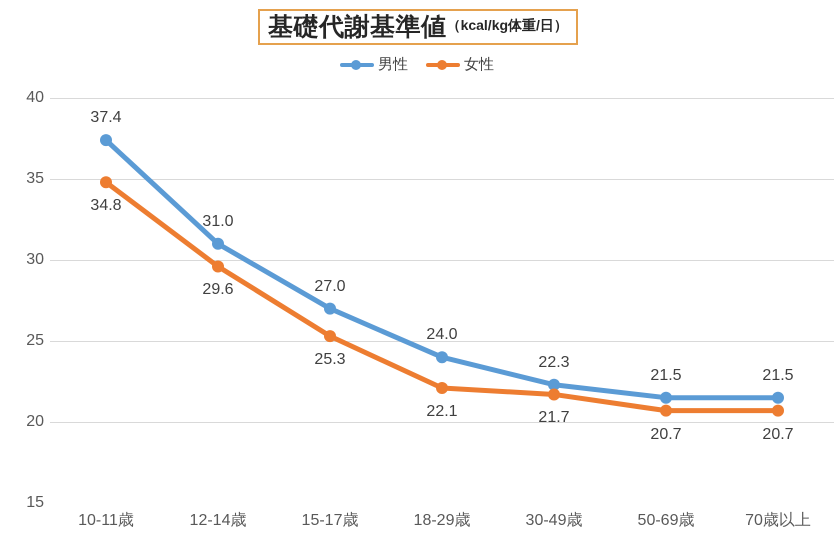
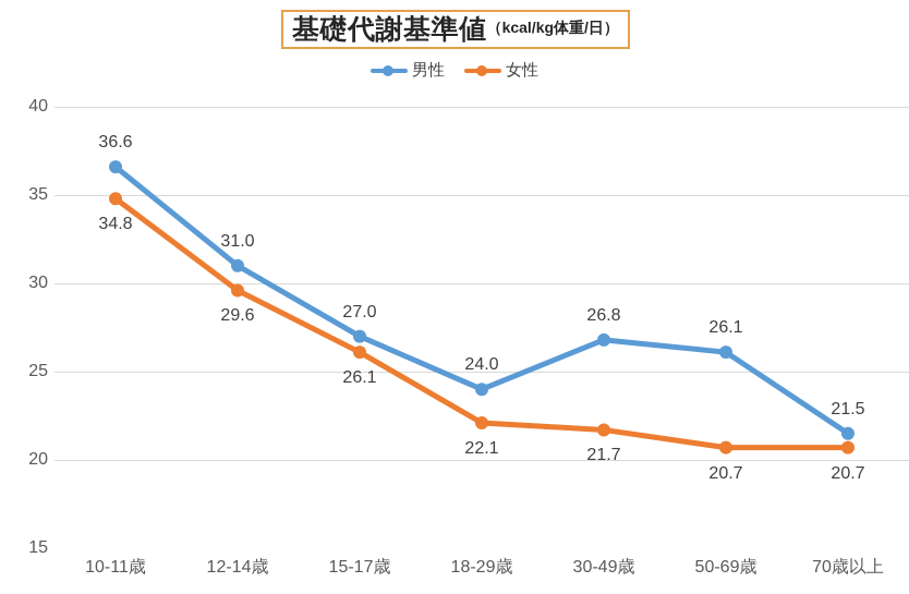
男性/10-11歳: 37.4 -> 36.6
女性/15-17歳: 25.3 -> 26.1
男性/30-49歳: 22.3 -> 26.8
男性/50-69歳: 21.5 -> 26.1
